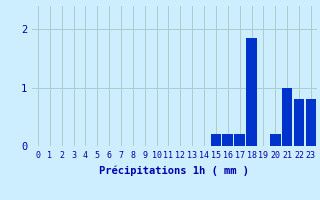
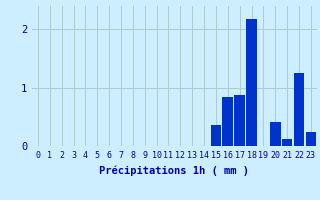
15: 0.20 -> 0.36
16: 0.20 -> 0.84
17: 0.20 -> 0.88
18: 1.85 -> 2.18
20: 0.20 -> 0.42
21: 1.00 -> 0.12
22: 0.80 -> 1.26
23: 0.80 -> 0.24
